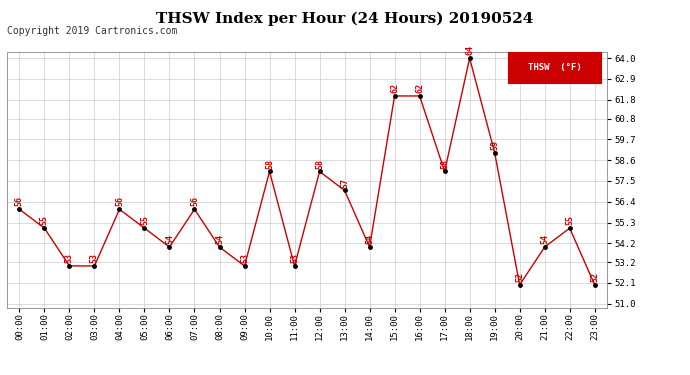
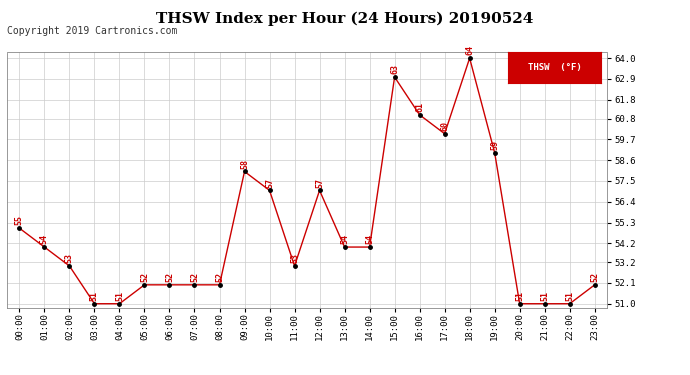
00:00: 56 -> 55
01:00: 55 -> 54
03:00: 53 -> 51
04:00: 56 -> 51
05:00: 55 -> 52
06:00: 54 -> 52
07:00: 56 -> 52
08:00: 54 -> 52
09:00: 53 -> 58
10:00: 58 -> 57
12:00: 58 -> 57
13:00: 57 -> 54
15:00: 62 -> 63
16:00: 62 -> 61
17:00: 58 -> 60
20:00: 52 -> 51
21:00: 54 -> 51
22:00: 55 -> 51
